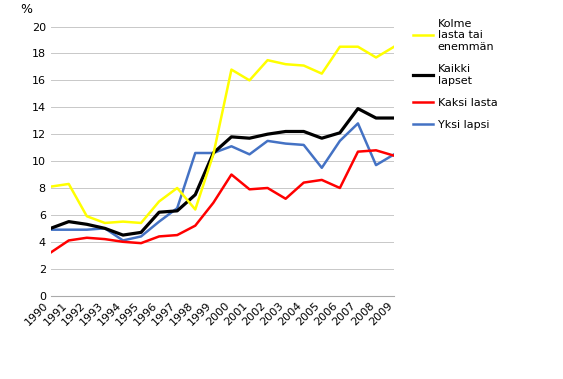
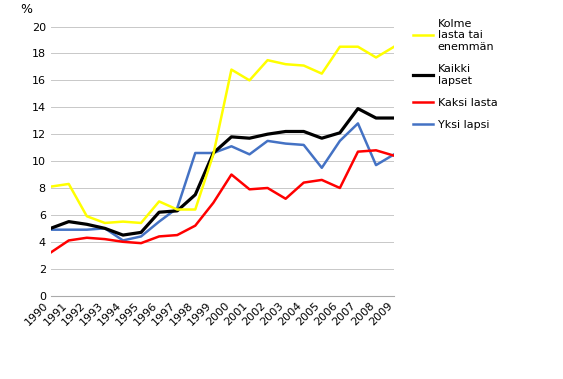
Kolme lasta tai enemmän/1997: 8.0 -> 6.4
